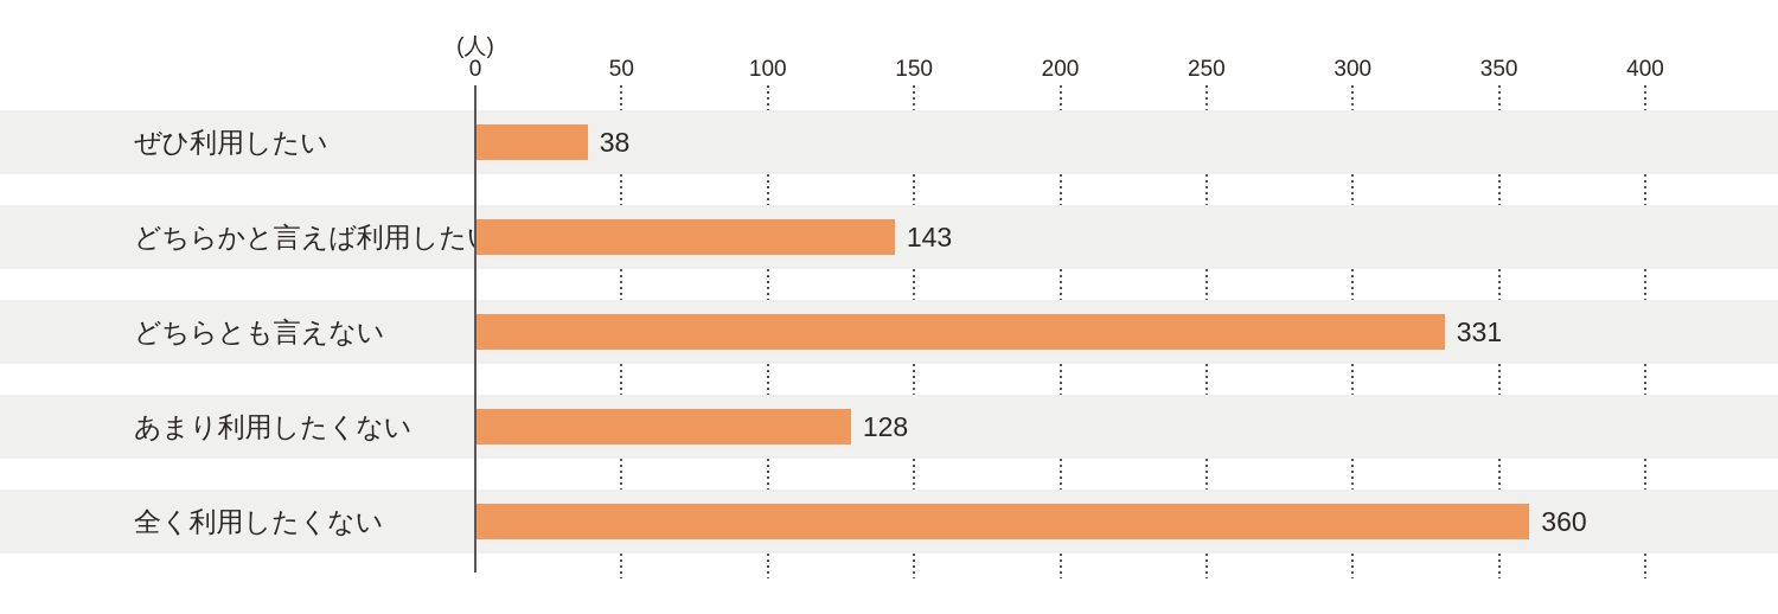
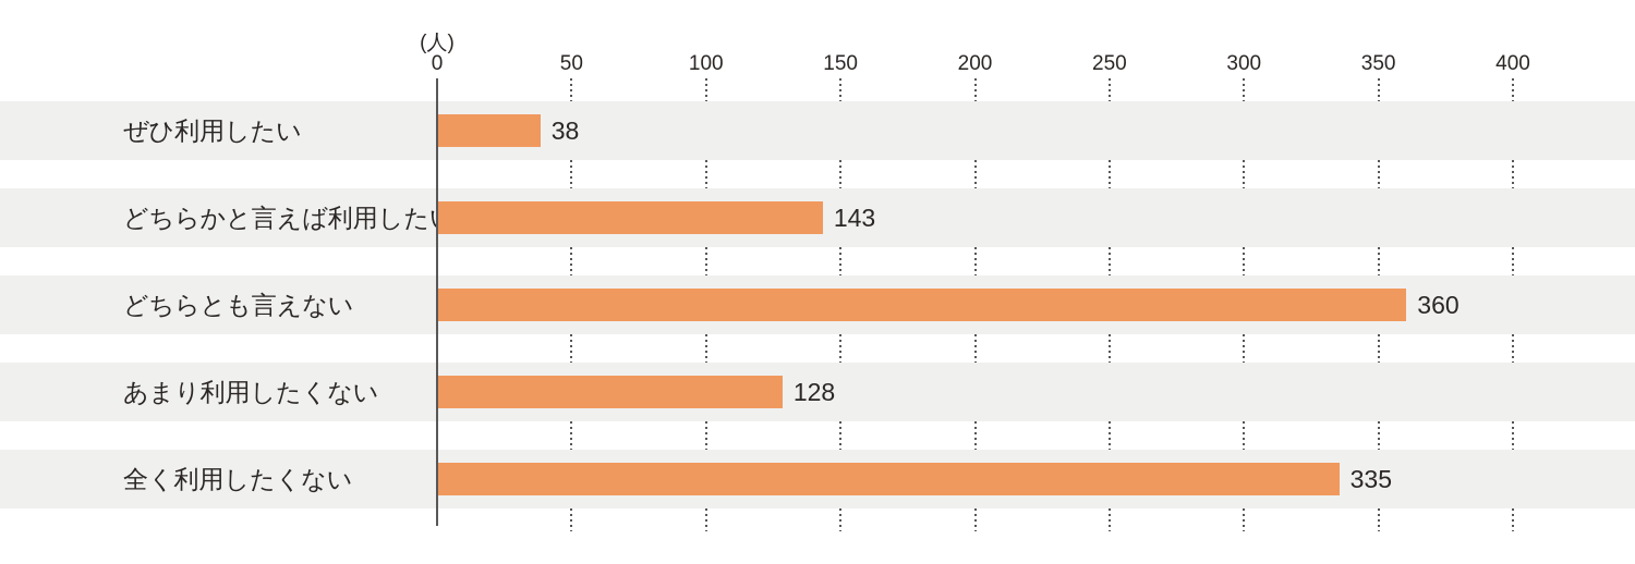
どちらとも言えない: 331 -> 360
全く利用したくない: 360 -> 335
